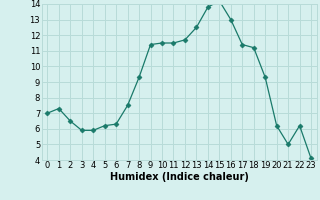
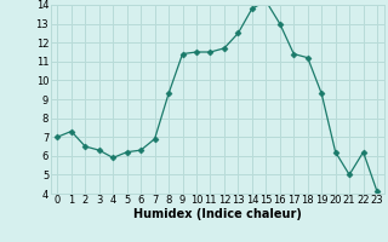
3: 5.9 -> 6.3
7: 7.5 -> 6.9
